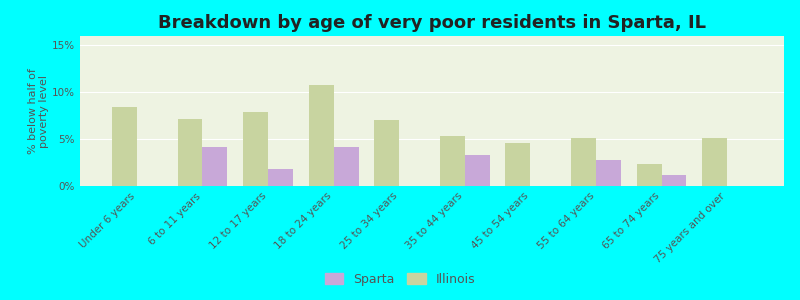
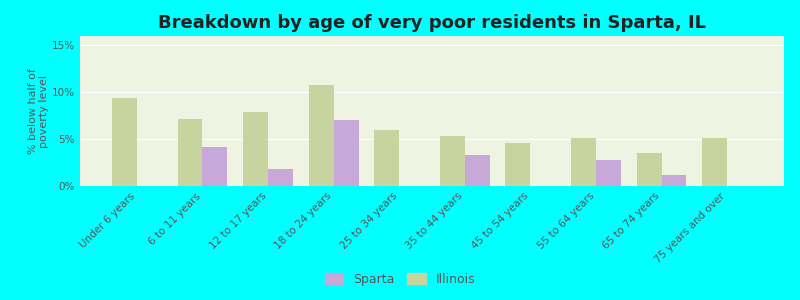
Illinois/Under 6 years: 8.4% -> 9.4%
Sparta/18 to 24 years: 4.2% -> 7.0%
Illinois/25 to 34 years: 7.0% -> 6.0%
Illinois/65 to 74 years: 2.4% -> 3.5%
